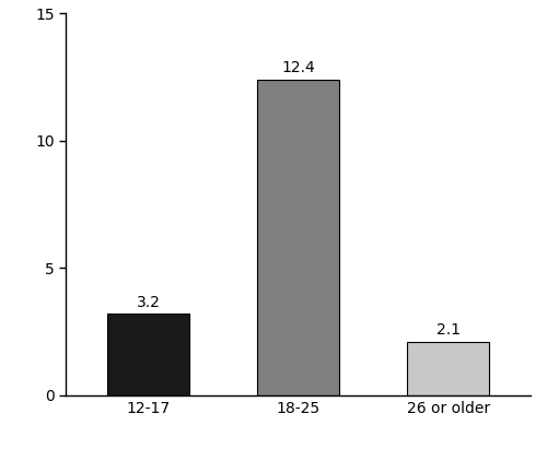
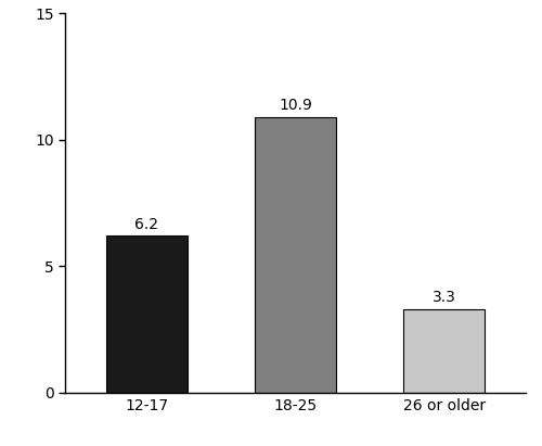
12-17: 3.2 -> 6.2
18-25: 12.4 -> 10.9
26 or older: 2.1 -> 3.3
